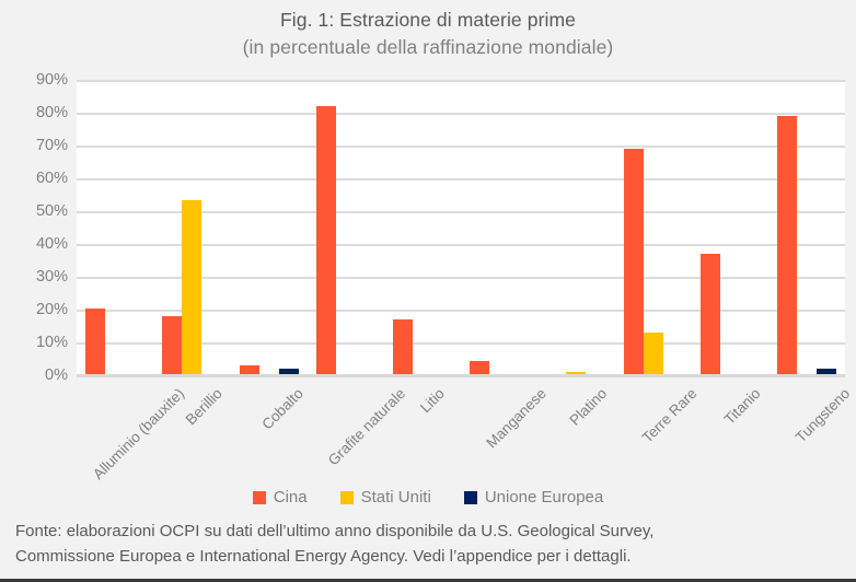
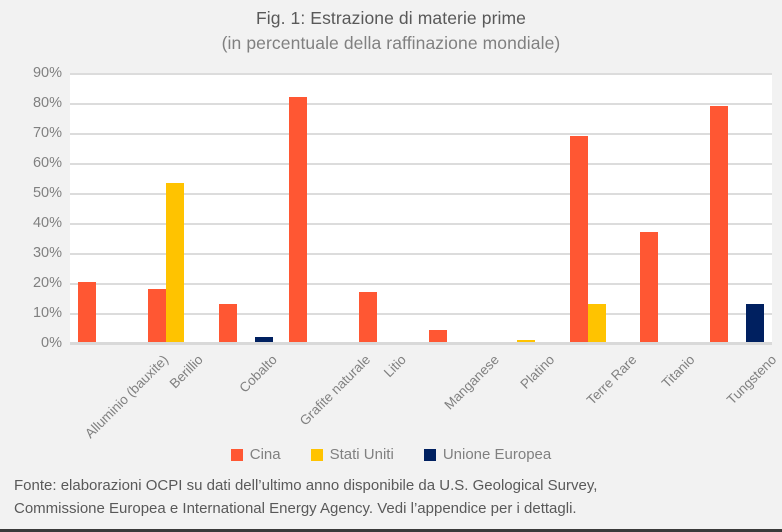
Cina/Cobalto: 3% -> 13%
Unione Europea/Tungsteno: 2% -> 13%
